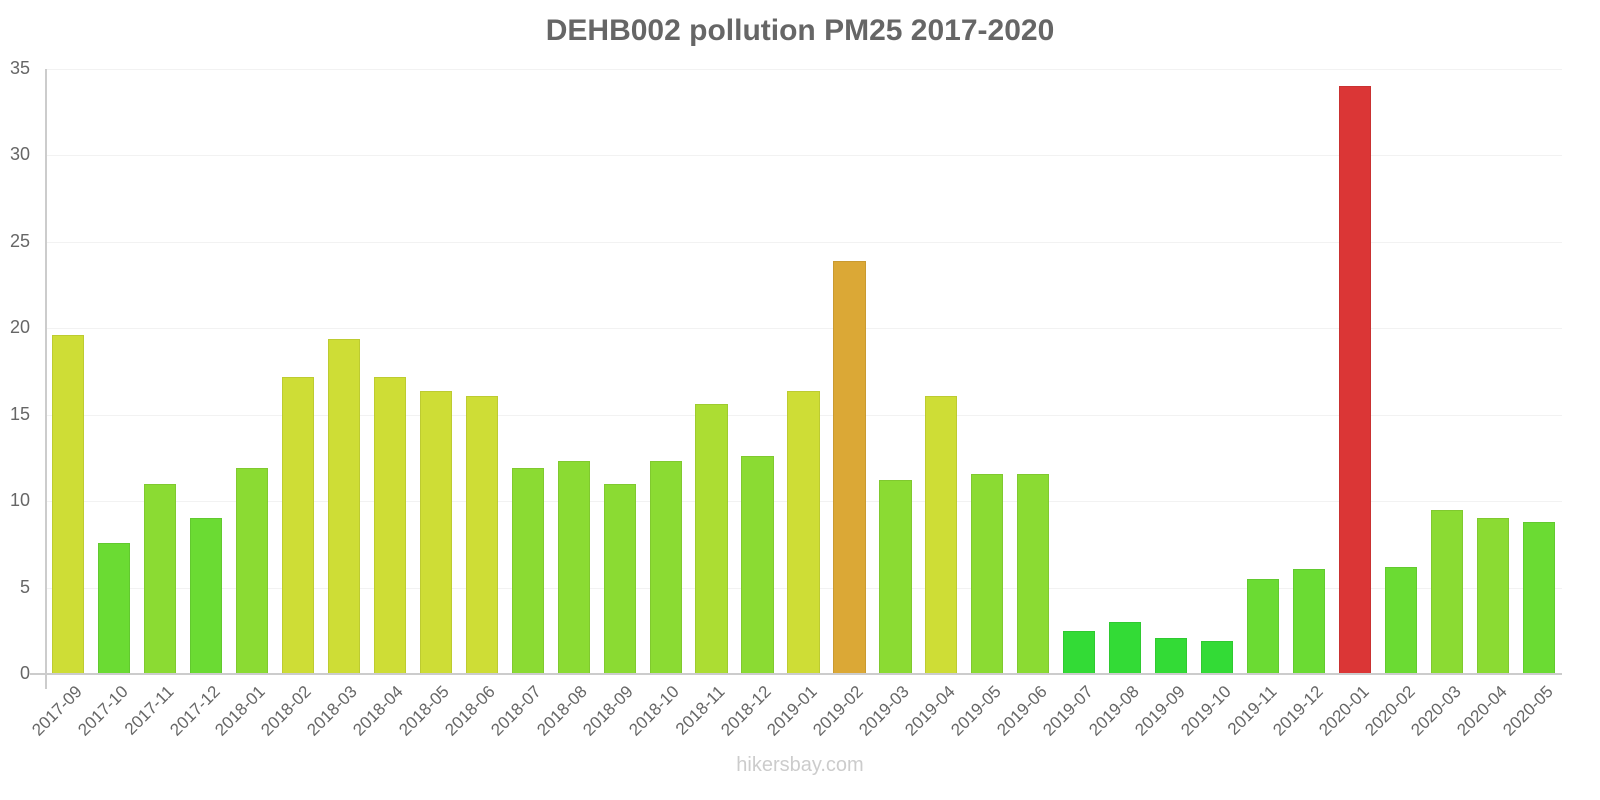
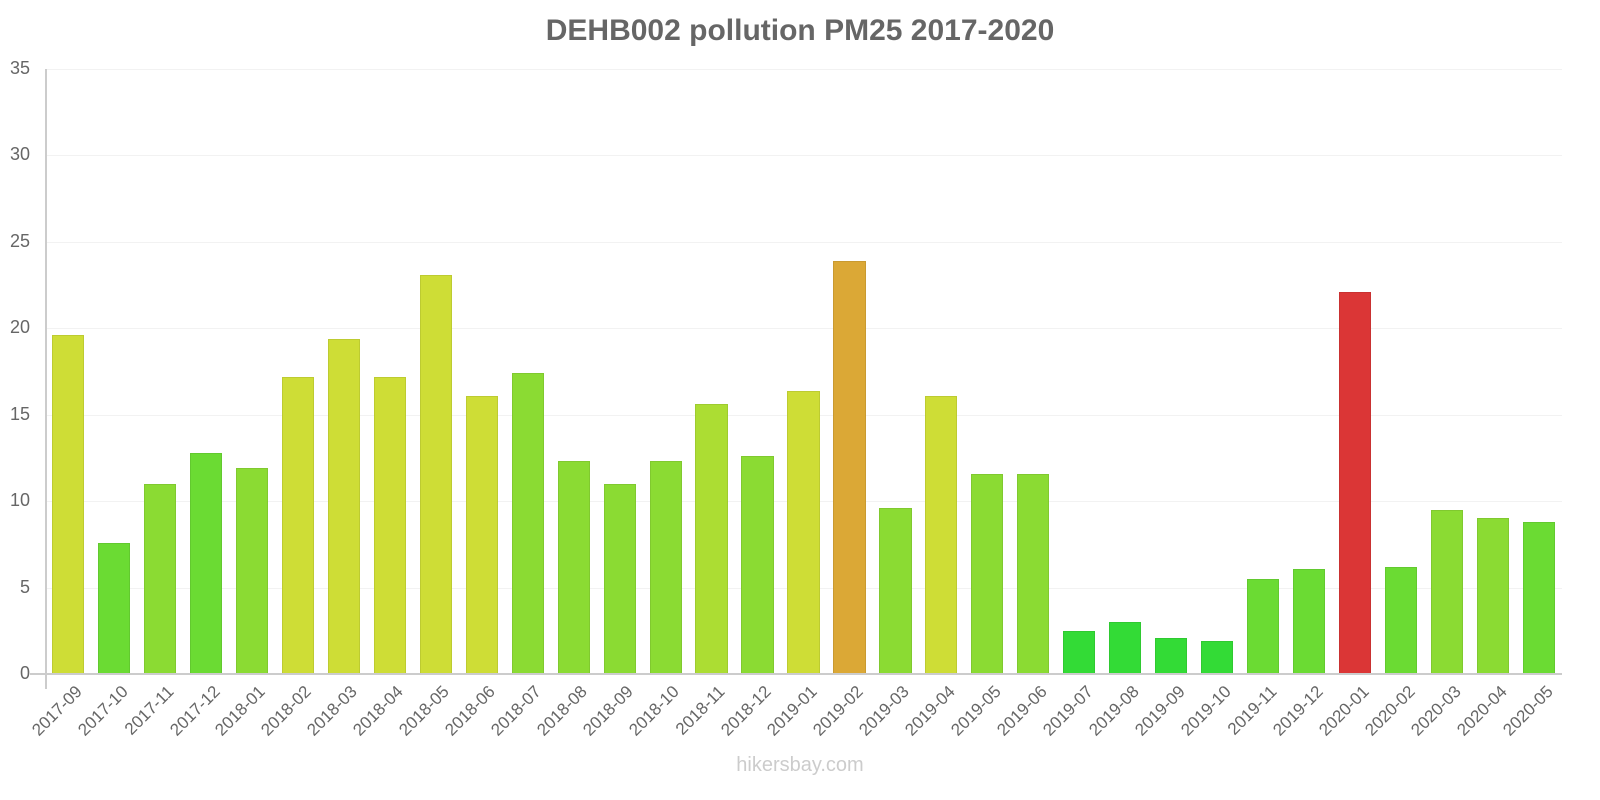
2017-12: 9.0 -> 12.8
2018-05: 16.4 -> 23.1
2018-07: 11.9 -> 17.4
2019-03: 11.2 -> 9.6
2020-01: 34.0 -> 22.1
